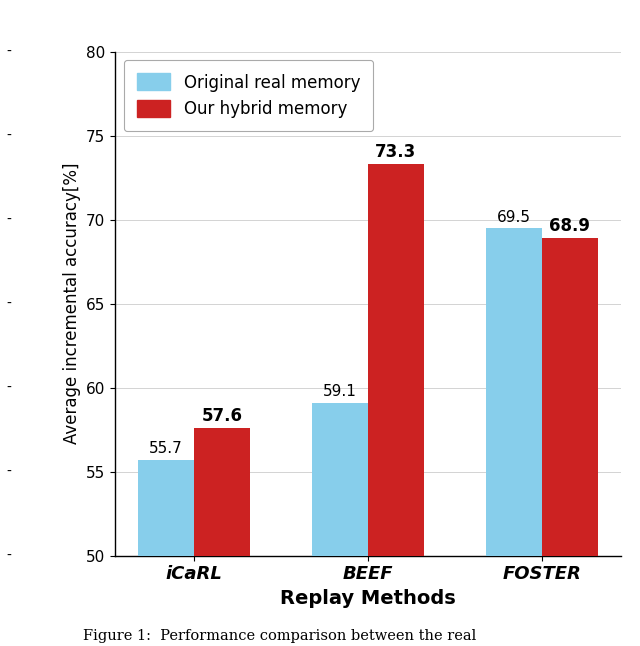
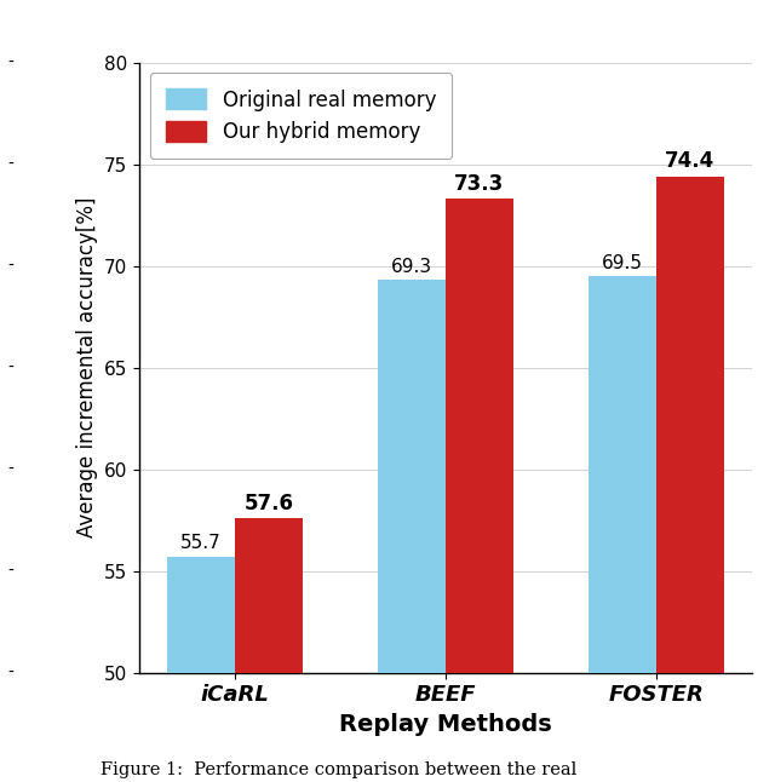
Original real memory/BEEF: 59.1 -> 69.3
Our hybrid memory/FOSTER: 68.9 -> 74.4
